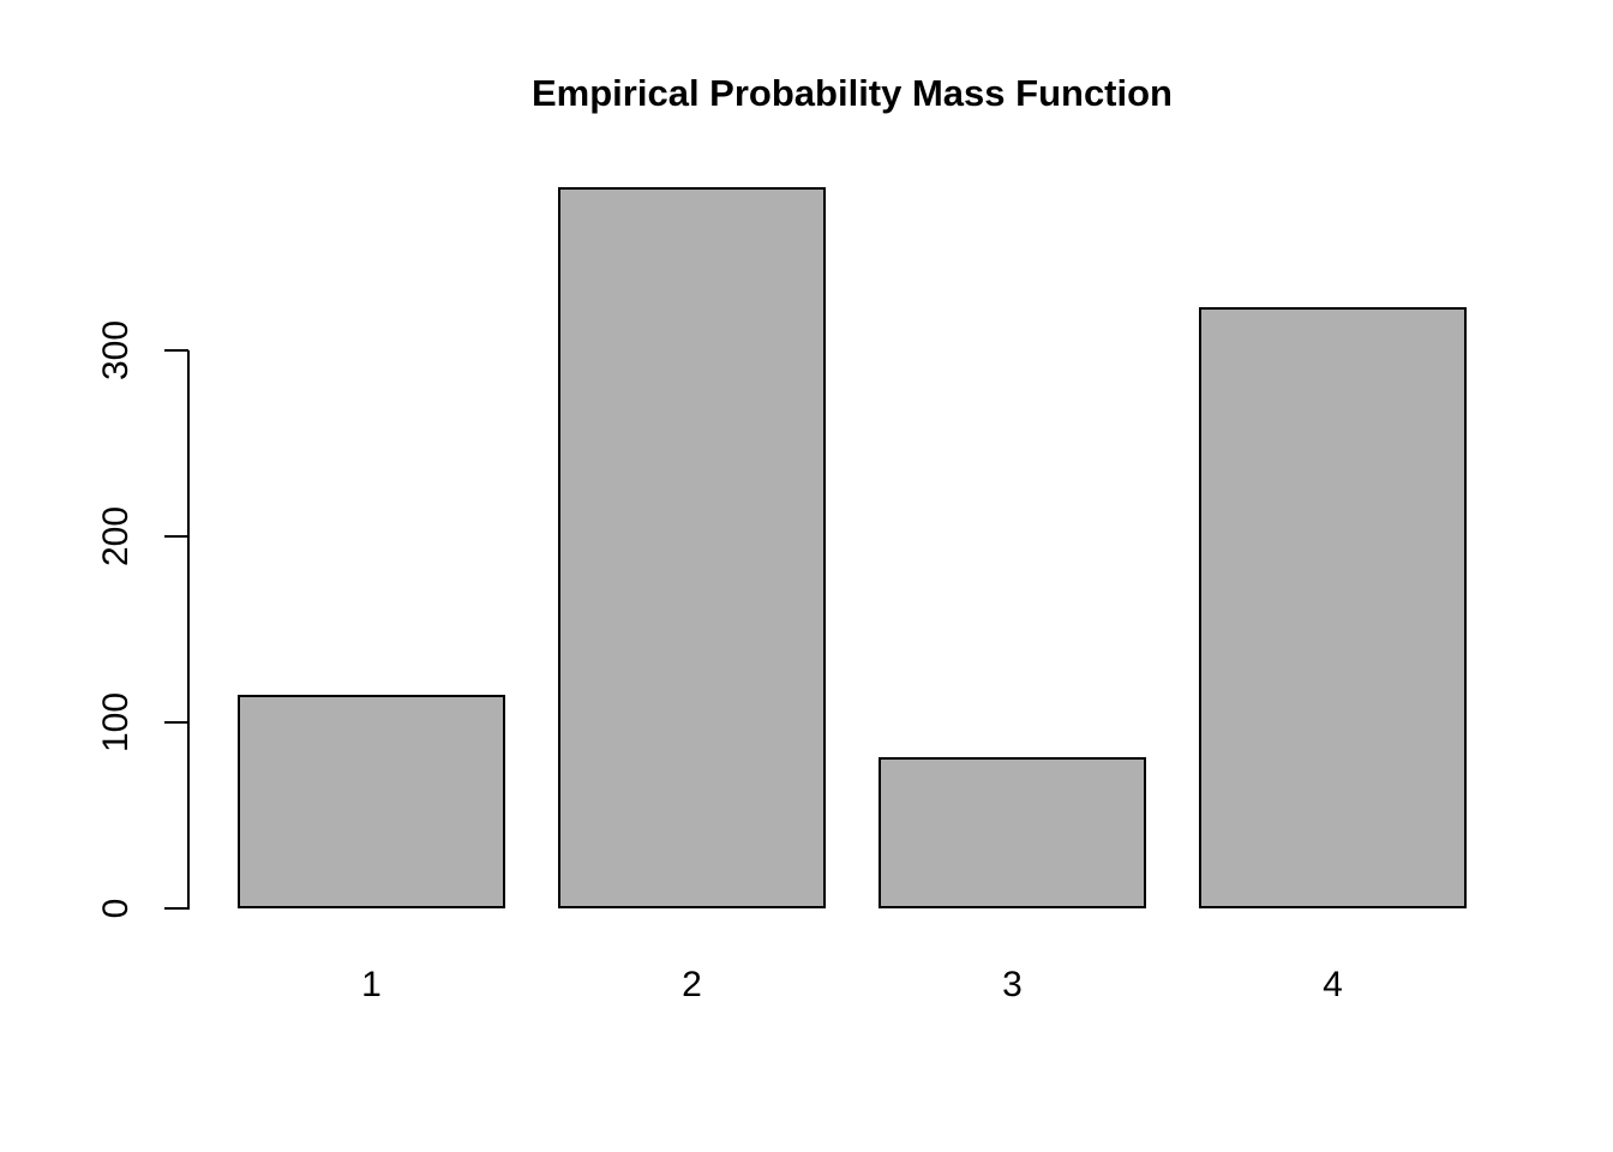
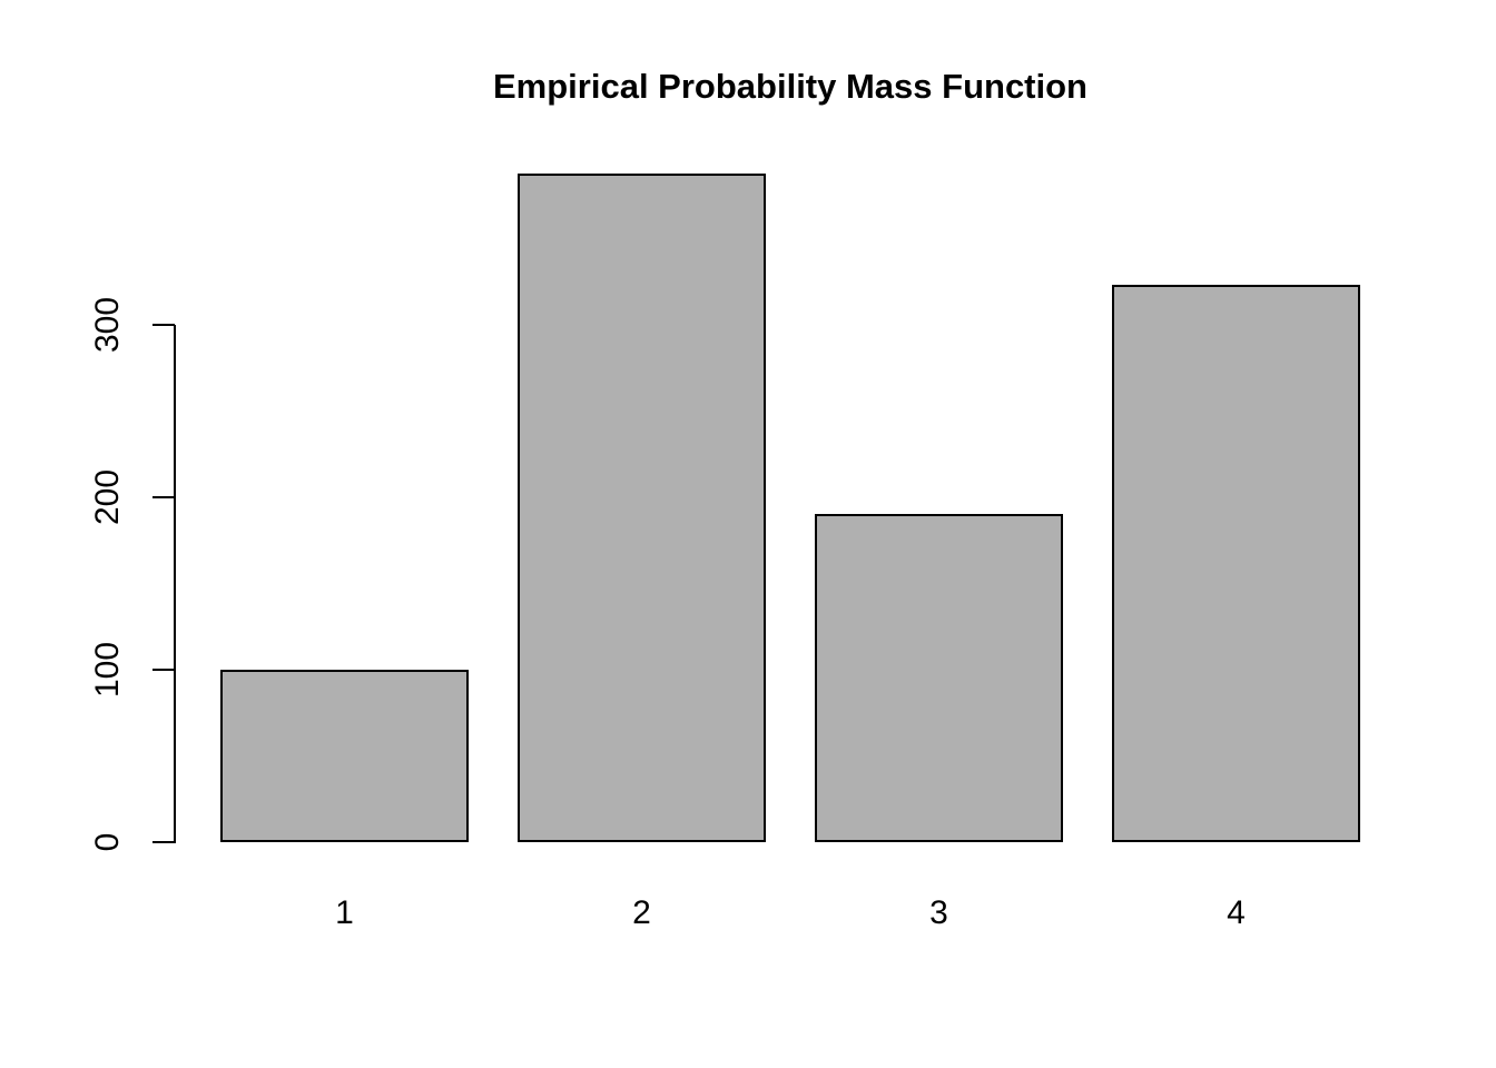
1: 115 -> 100
3: 81 -> 190
